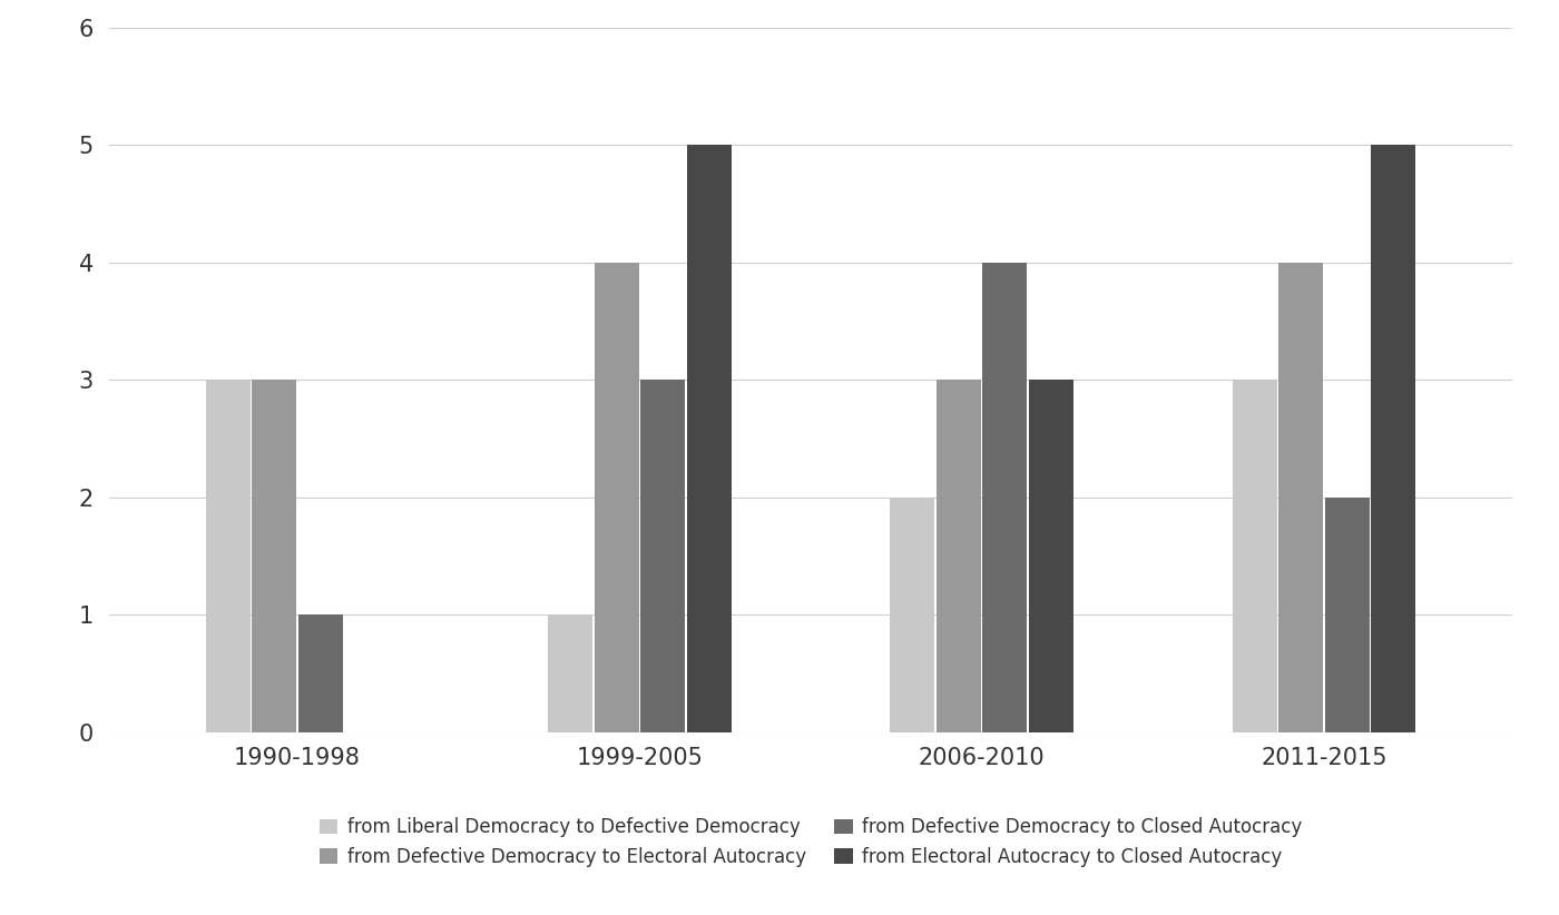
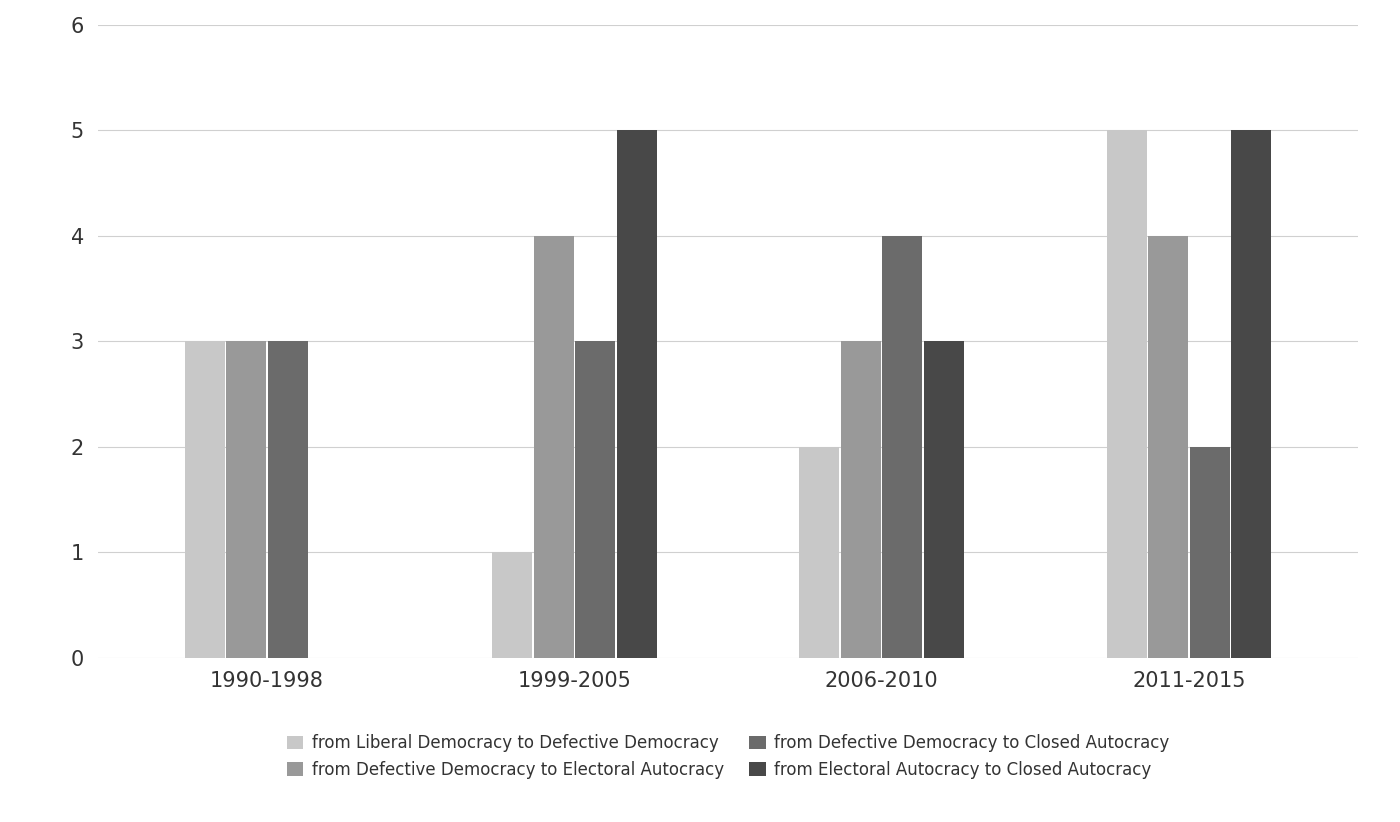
from Defective Democracy to Closed Autocracy/1990-1998: 1 -> 3
from Liberal Democracy to Defective Democracy/2011-2015: 3 -> 5
